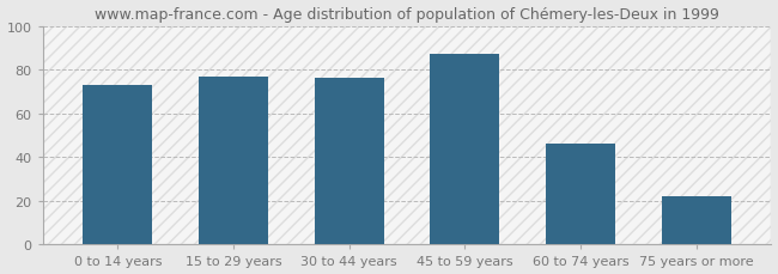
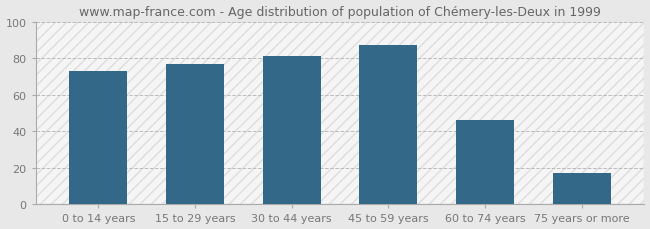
30 to 44 years: 76 -> 81
75 years or more: 22 -> 17
